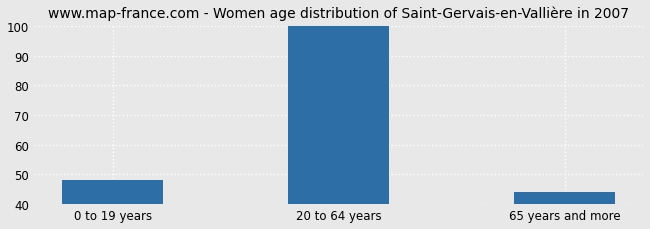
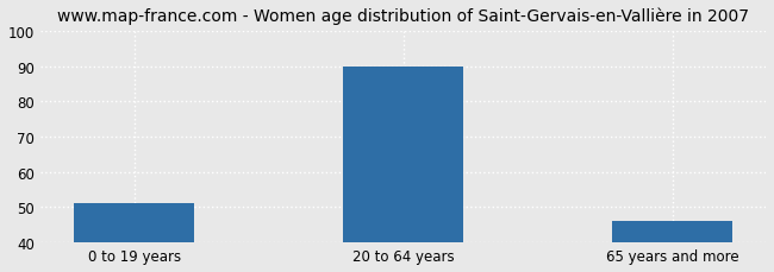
0 to 19 years: 48 -> 51
20 to 64 years: 100 -> 90
65 years and more: 44 -> 46
